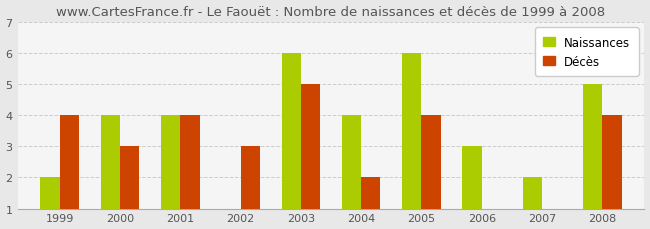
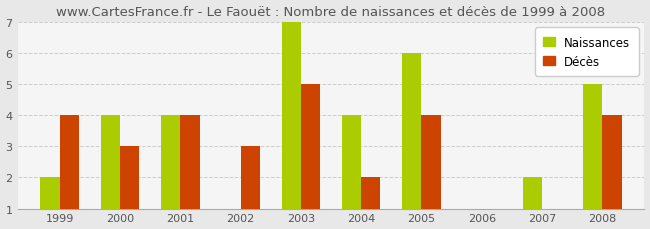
Naissances/2003: 6 -> 7
Naissances/2006: 3 -> 1
